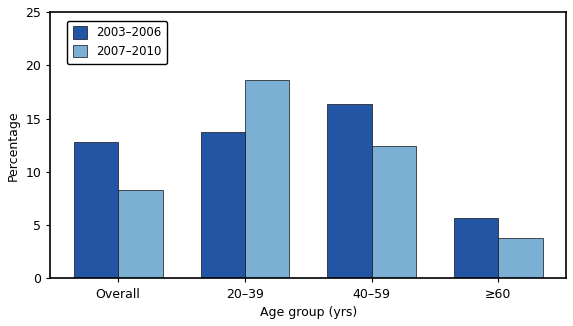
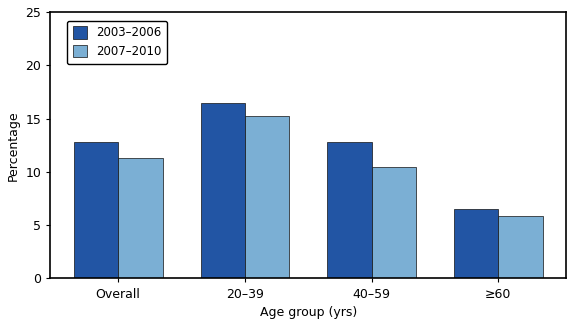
2007–2010/Overall: 8.3 -> 11.3
2003–2006/20–39: 13.7 -> 16.5
2007–2010/20–39: 18.6 -> 15.2
2003–2006/40–59: 16.4 -> 12.8
2007–2010/40–59: 12.4 -> 10.5
2003–2006/≥60: 5.7 -> 6.5
2007–2010/≥60: 3.8 -> 5.9
